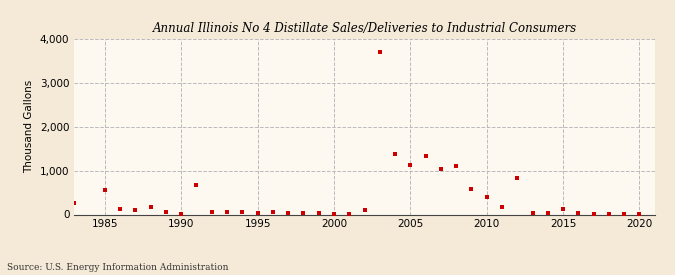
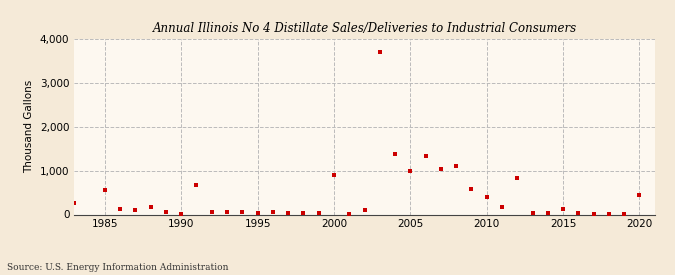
2000: 20 -> 900
2005: 1,130 -> 1,000
2020: 10 -> 450
